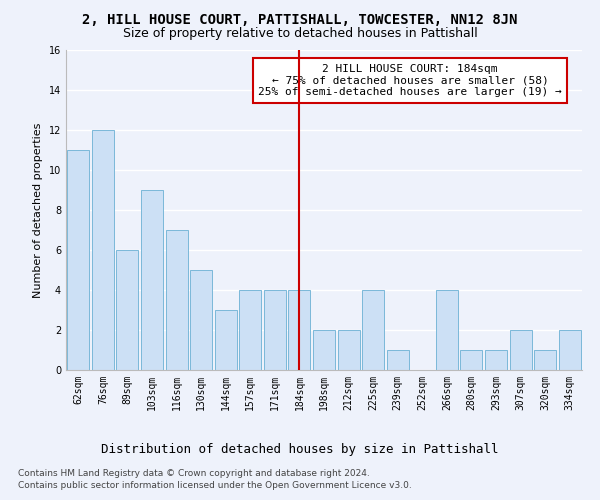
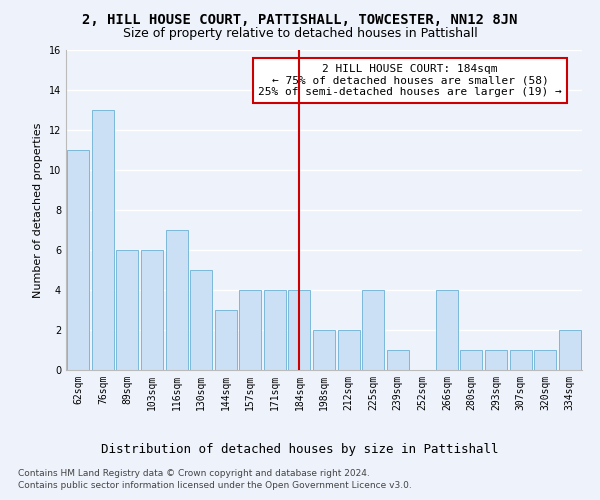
76sqm: 12 -> 13
103sqm: 9 -> 6
307sqm: 2 -> 1
